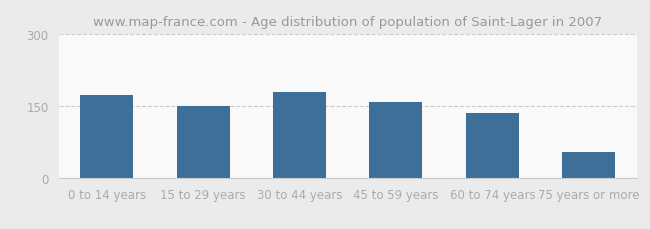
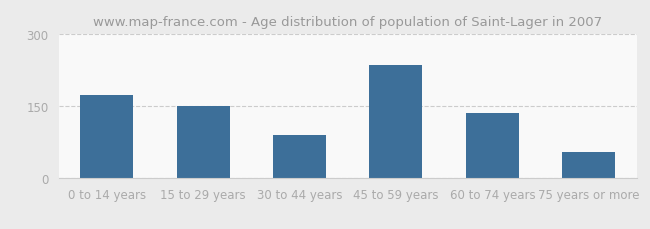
30 to 44 years: 178 -> 90
45 to 59 years: 159 -> 235
